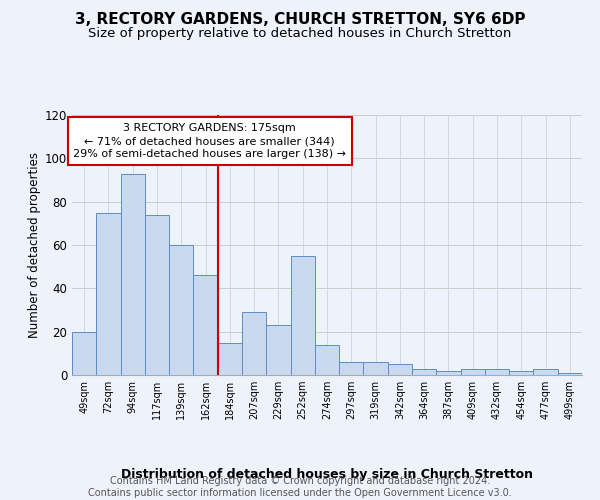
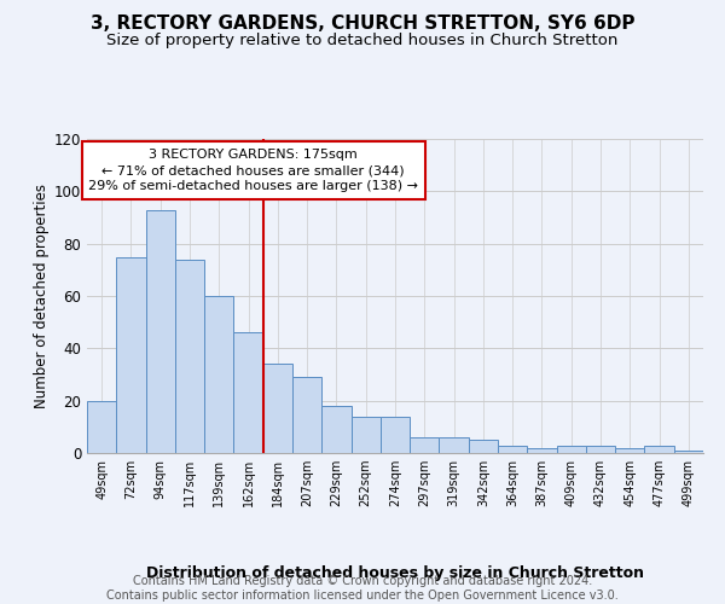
184sqm: 15 -> 34
229sqm: 23 -> 18
252sqm: 55 -> 14
